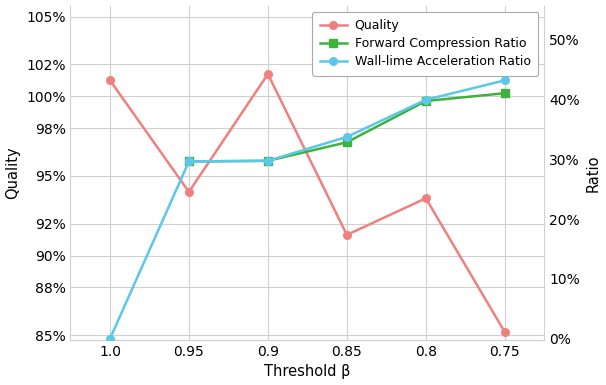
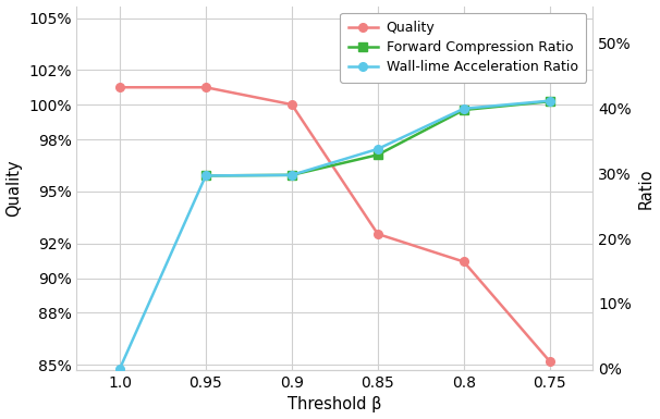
Quality/0.95: 94.0% -> 101.0%
Quality/0.9: 101.4% -> 100.0%
Quality/0.85: 91.3% -> 92.5%
Quality/0.8: 93.6% -> 90.9%
Wall-lime Acceleration Ratio/0.75: 43.2% -> 41.1%
